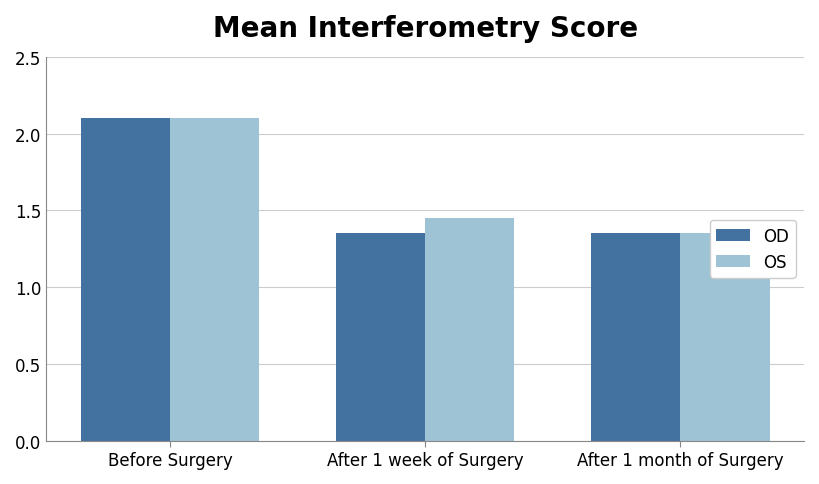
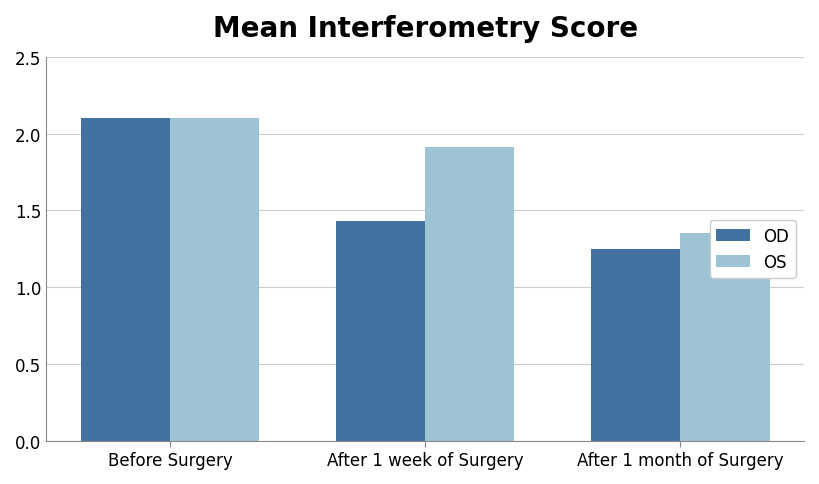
OD/After 1 week of Surgery: 1.35 -> 1.43
OS/After 1 week of Surgery: 1.45 -> 1.91
OD/After 1 month of Surgery: 1.35 -> 1.25
